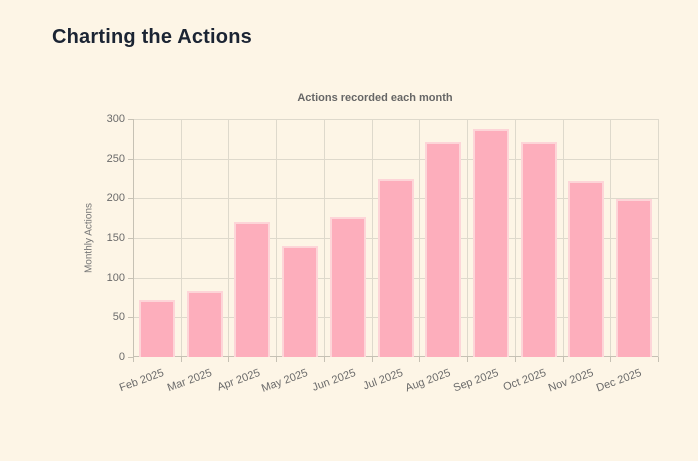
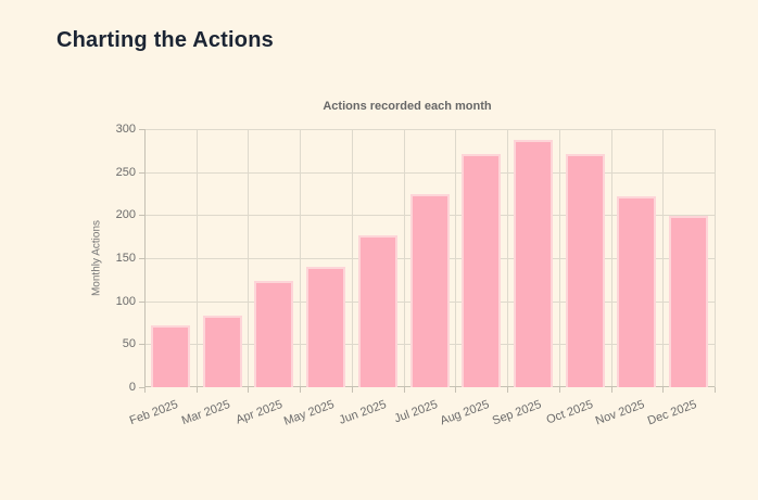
Apr 2025: 170 -> 120
